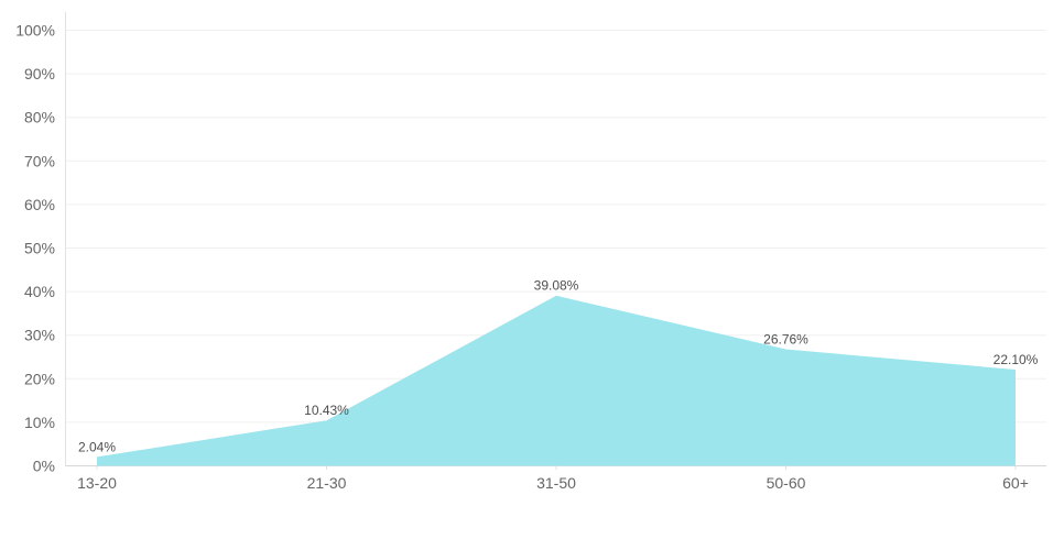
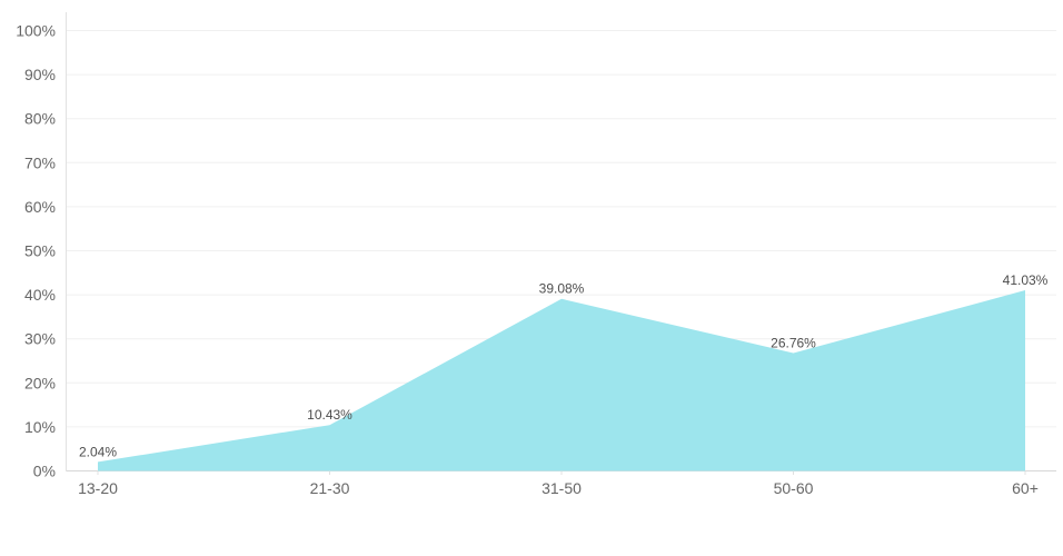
60+: 22.10% -> 41.03%
